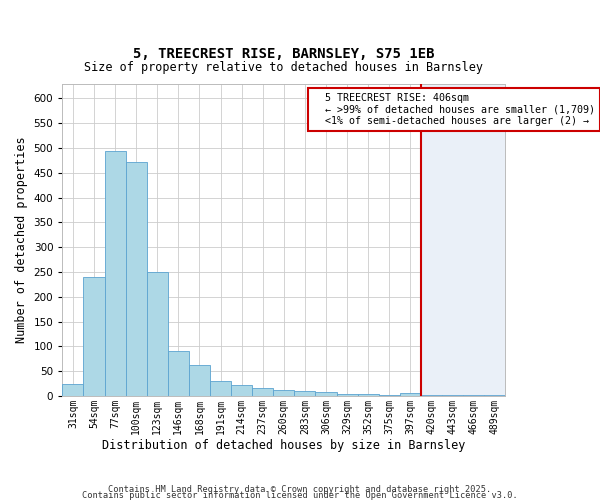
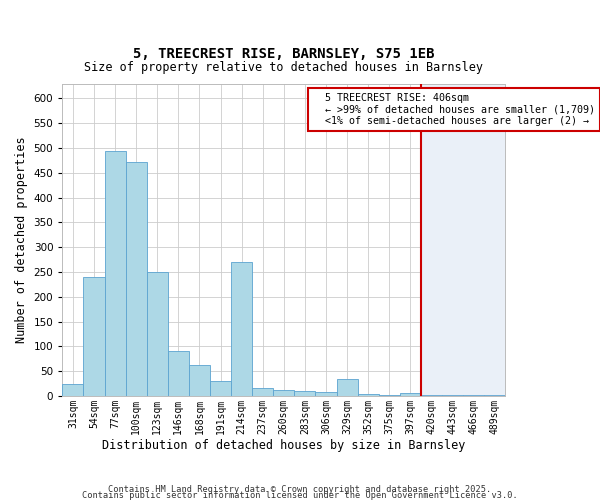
214sqm: 22 -> 270
329sqm: 4 -> 35
